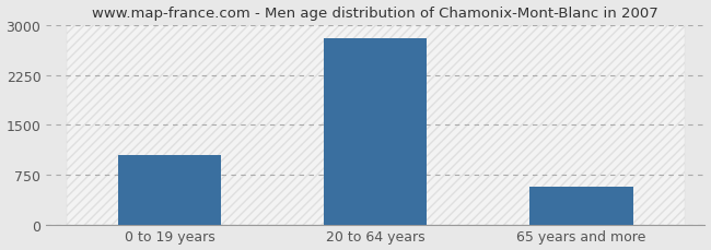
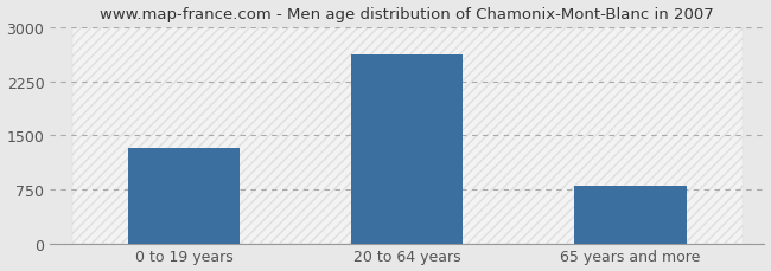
0 to 19 years: 1050 -> 1320
20 to 64 years: 2800 -> 2620
65 years and more: 570 -> 800
